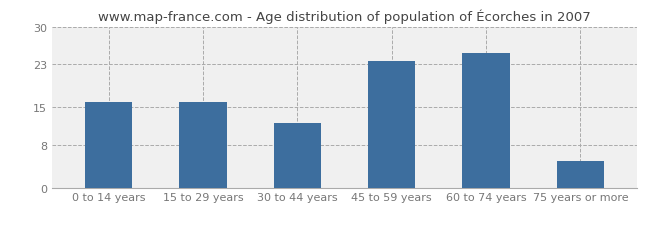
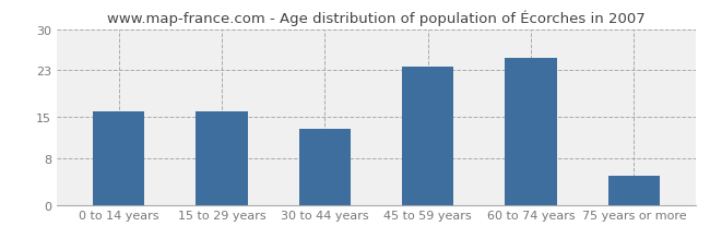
30 to 44 years: 12.0 -> 13.0
